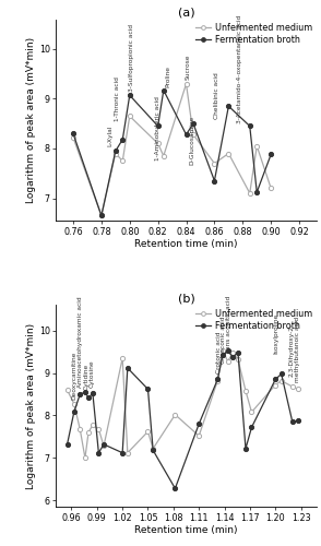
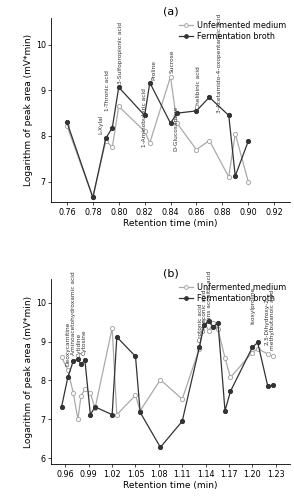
(a)/Fermentation broth/0.86: 7.35 -> 8.55
(a)/Unfermented medium/0.90: 7.20 -> 7.00
(b)/Fermentation broth/1.11: 7.80 -> 6.95
